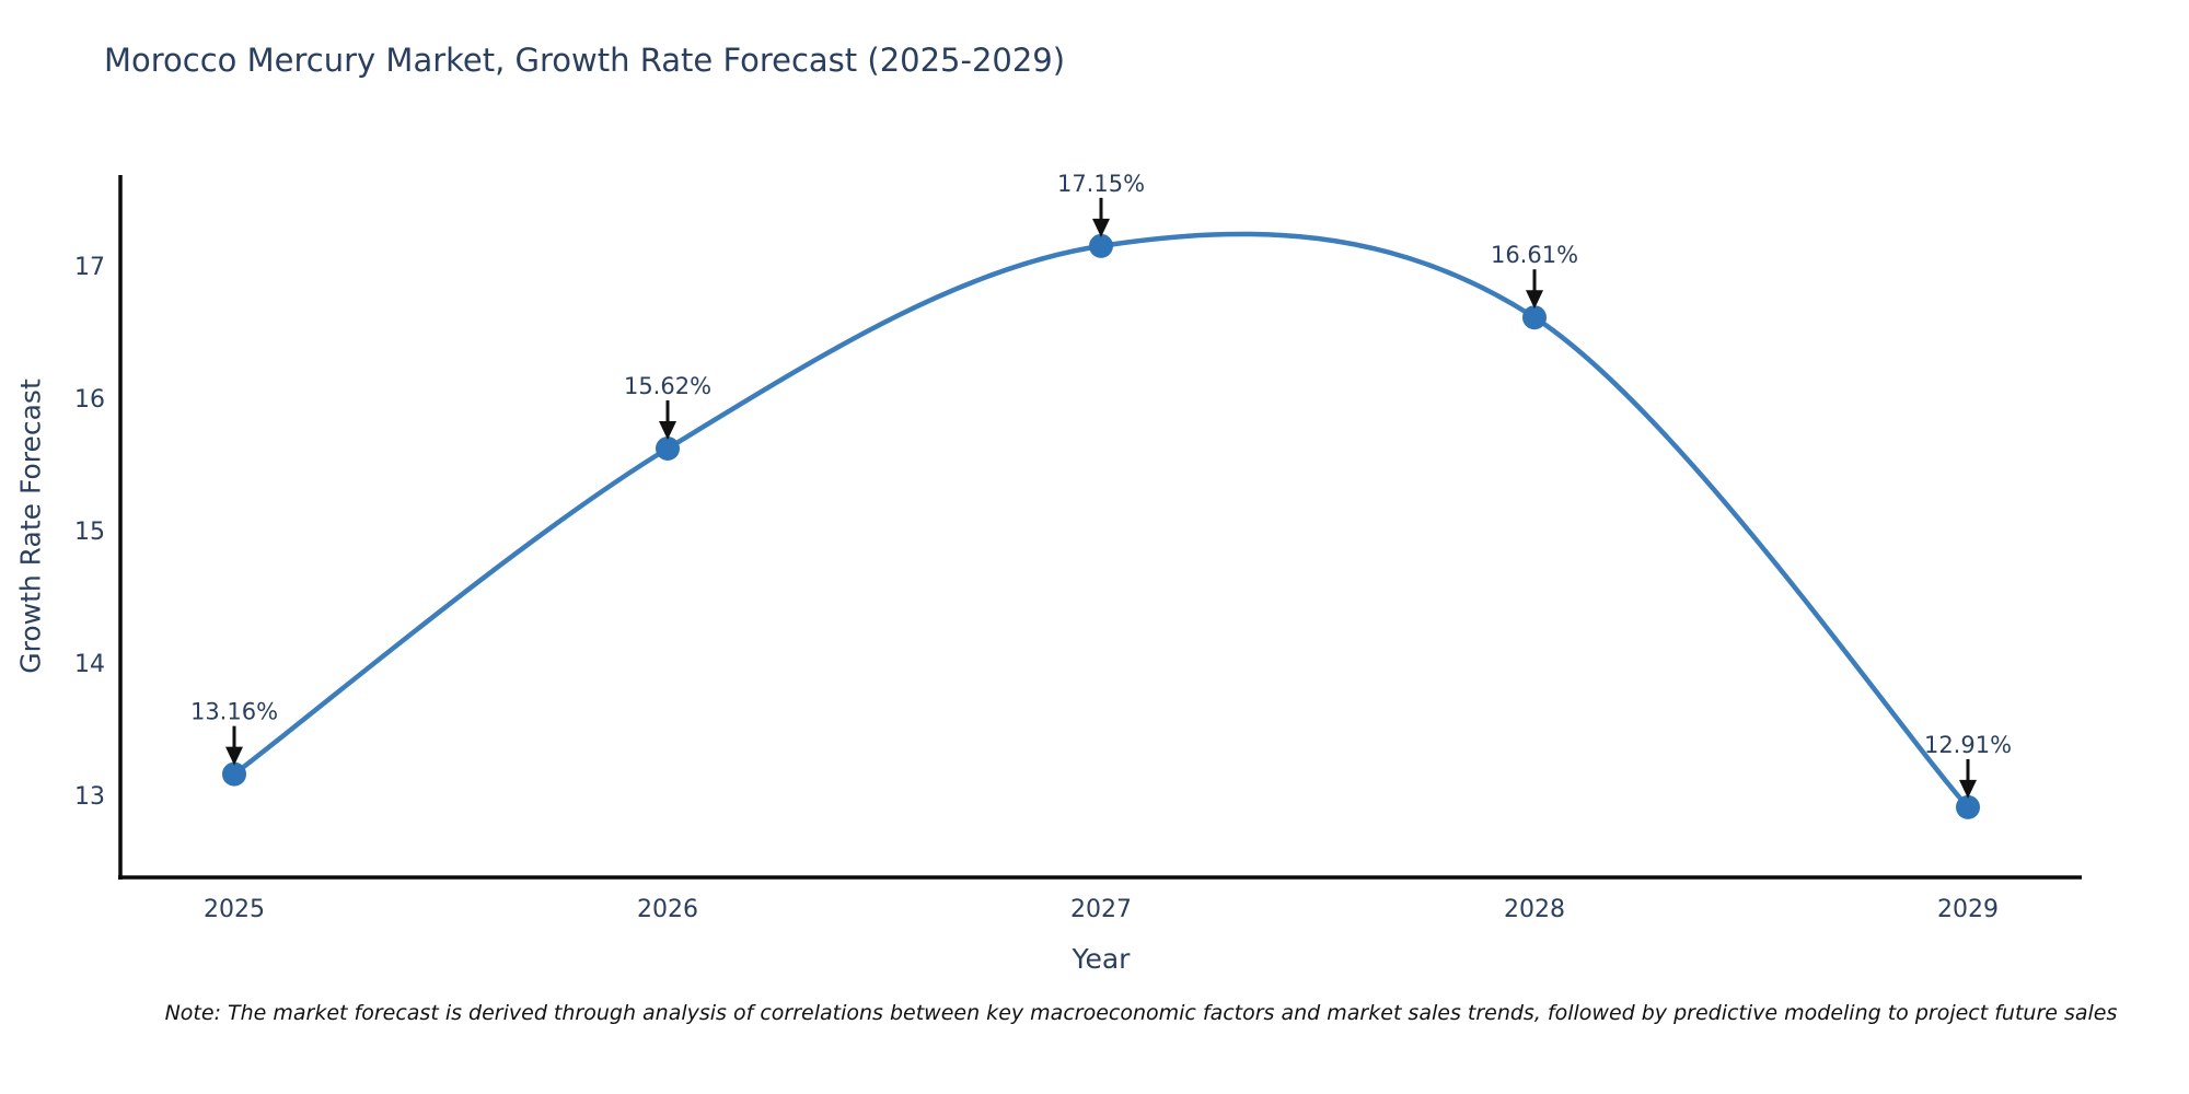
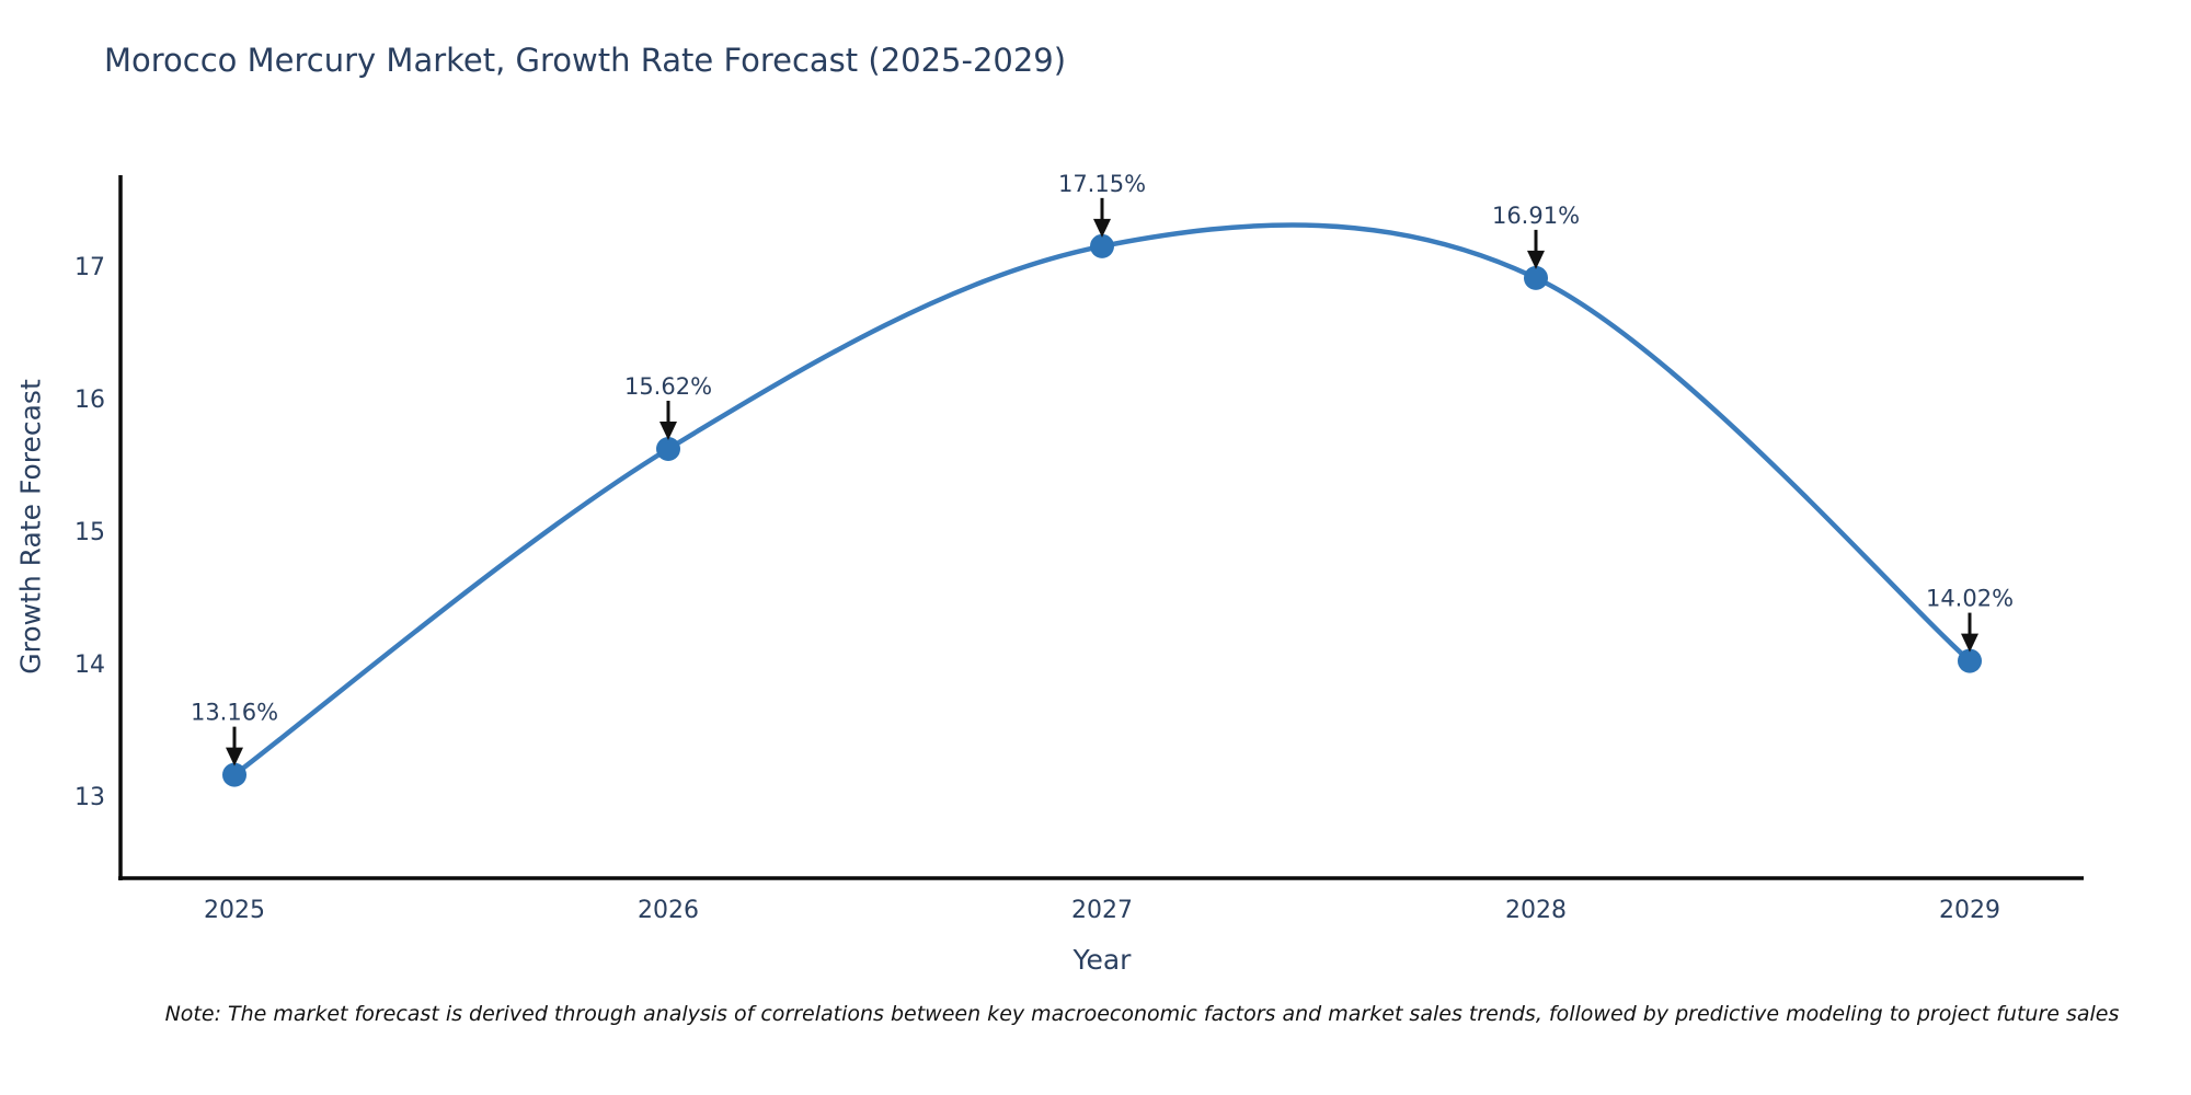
2028: 16.61% -> 16.91%
2029: 12.91% -> 14.02%
